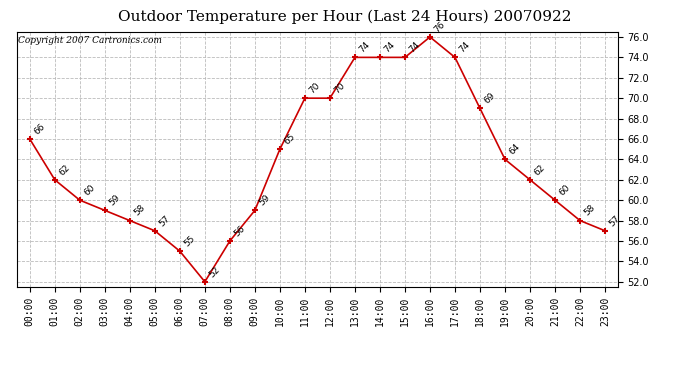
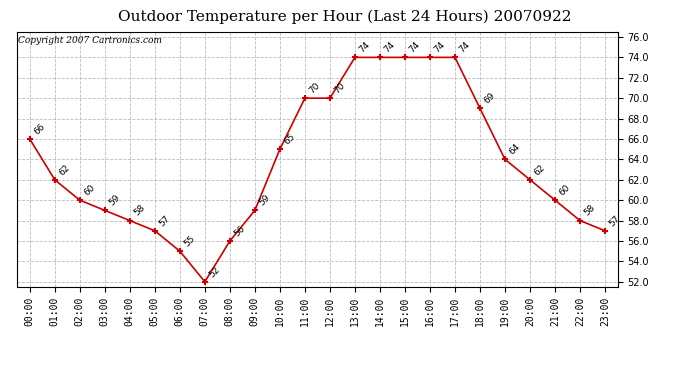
16:00: 76 -> 74
